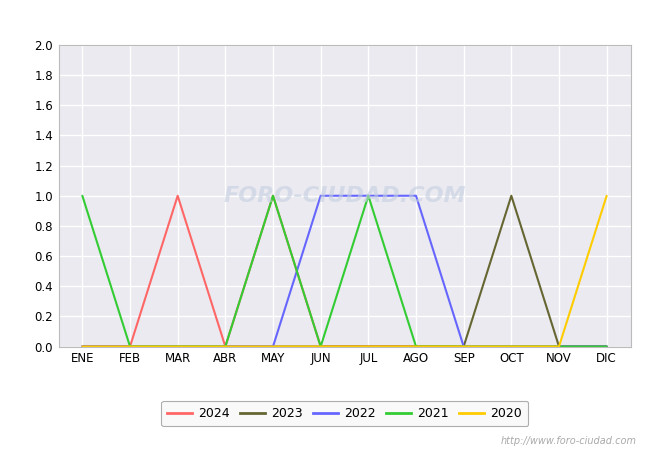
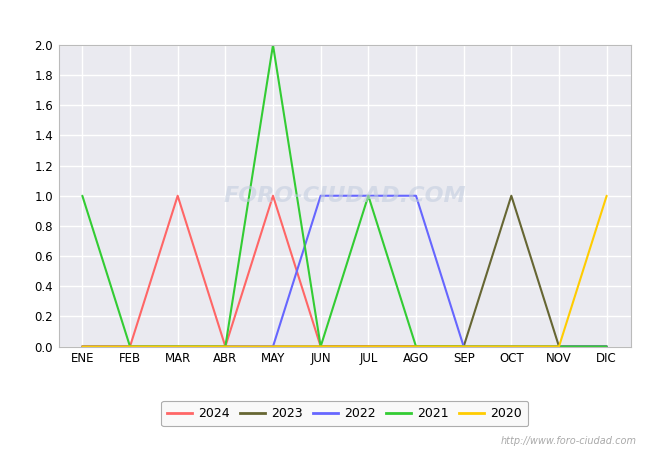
2021/MAY: 1 -> 2
